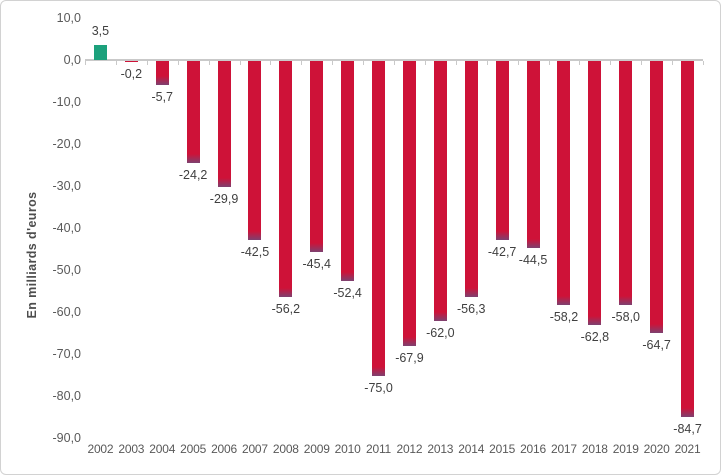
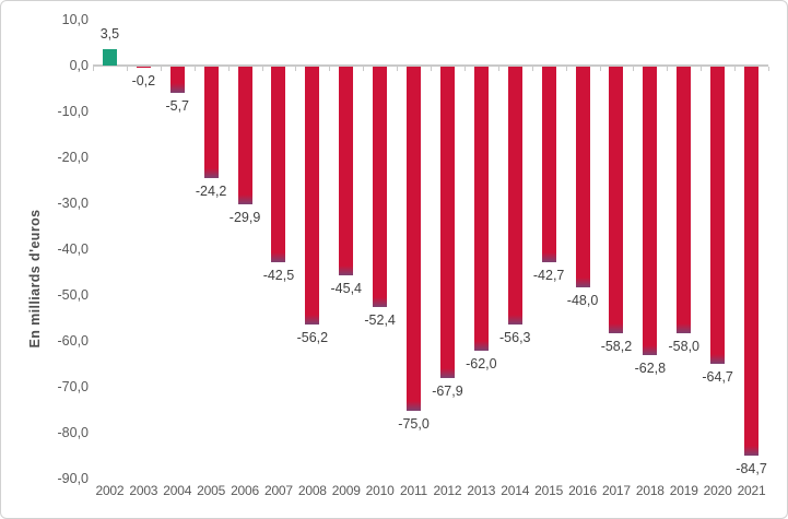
2016: -44,5 -> -48,0
